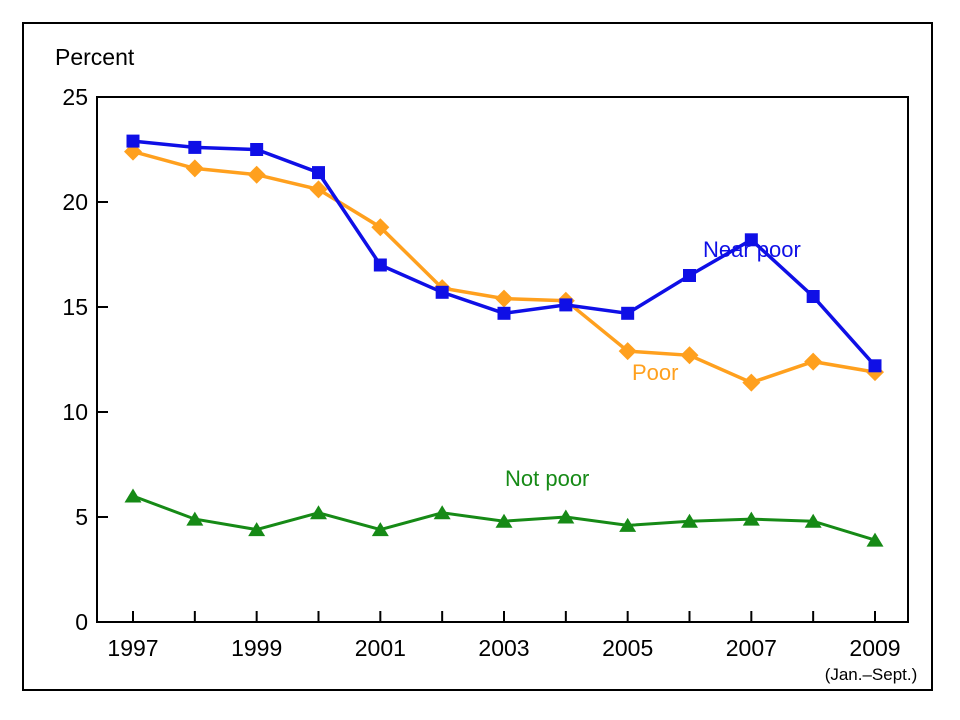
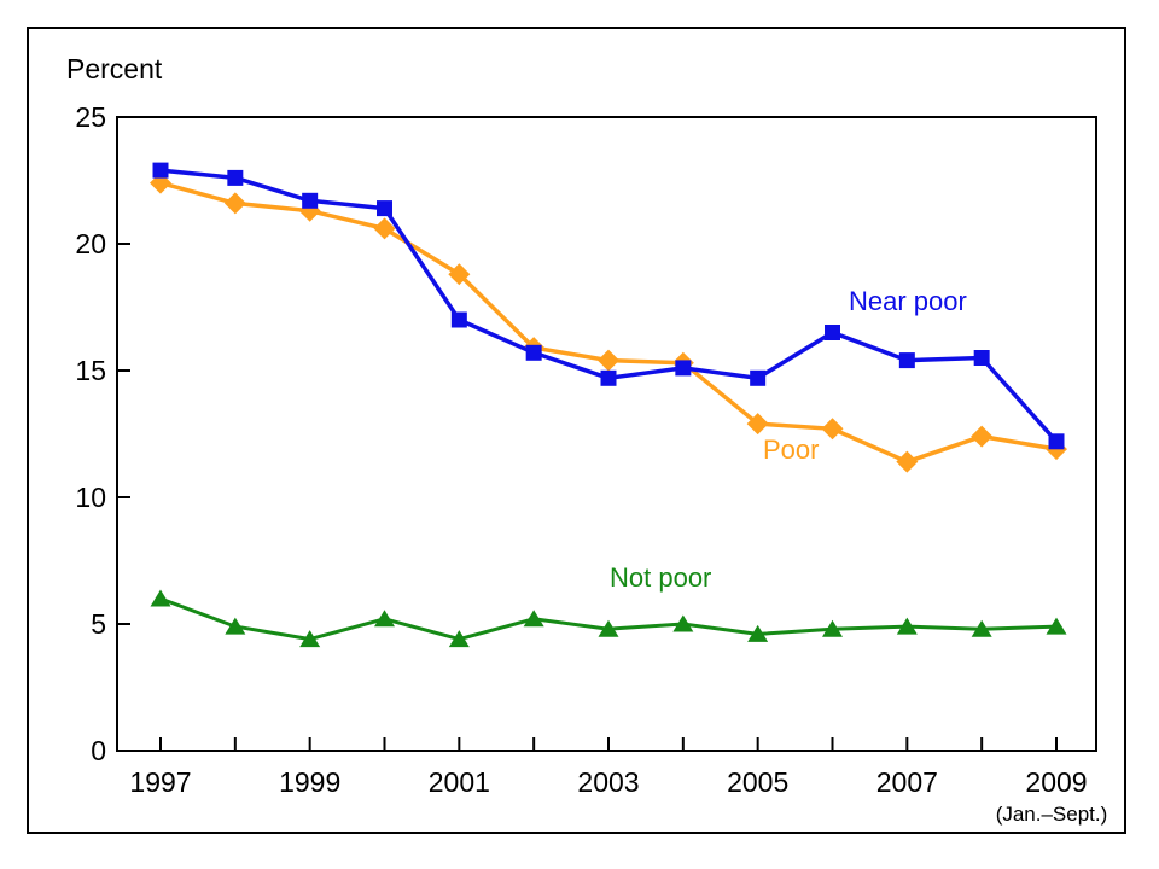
Near poor/1999: 22.5 -> 21.7
Near poor/2007: 18.2 -> 15.4
Not poor/2009: 3.9 -> 4.9
